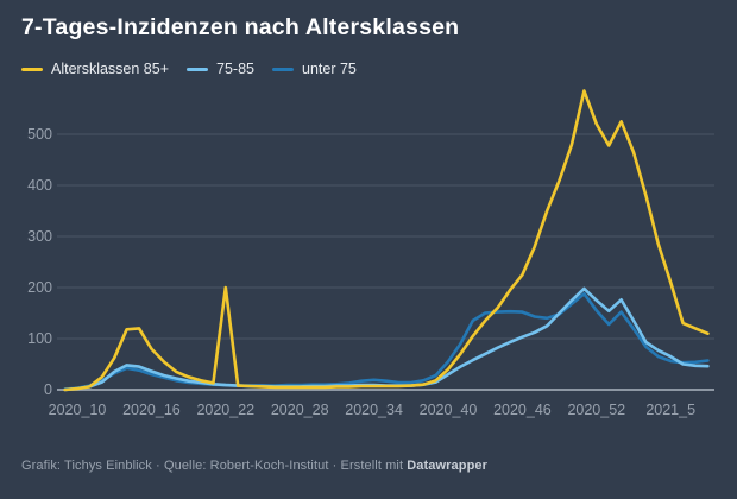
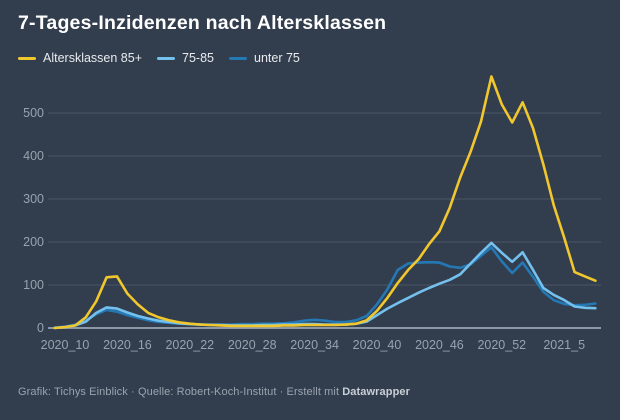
Altersklassen 85+/2020_22: 200 -> 10
